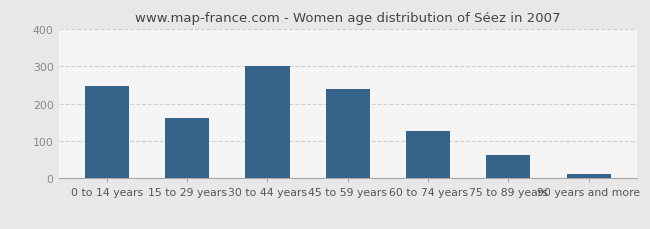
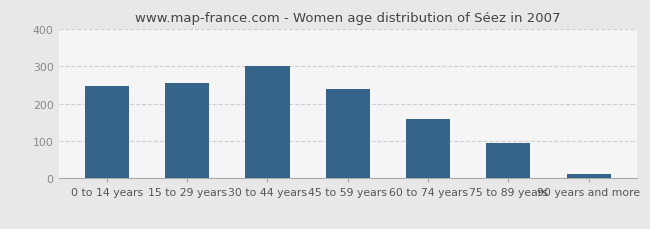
15 to 29 years: 161 -> 255
60 to 74 years: 128 -> 160
75 to 89 years: 62 -> 95
